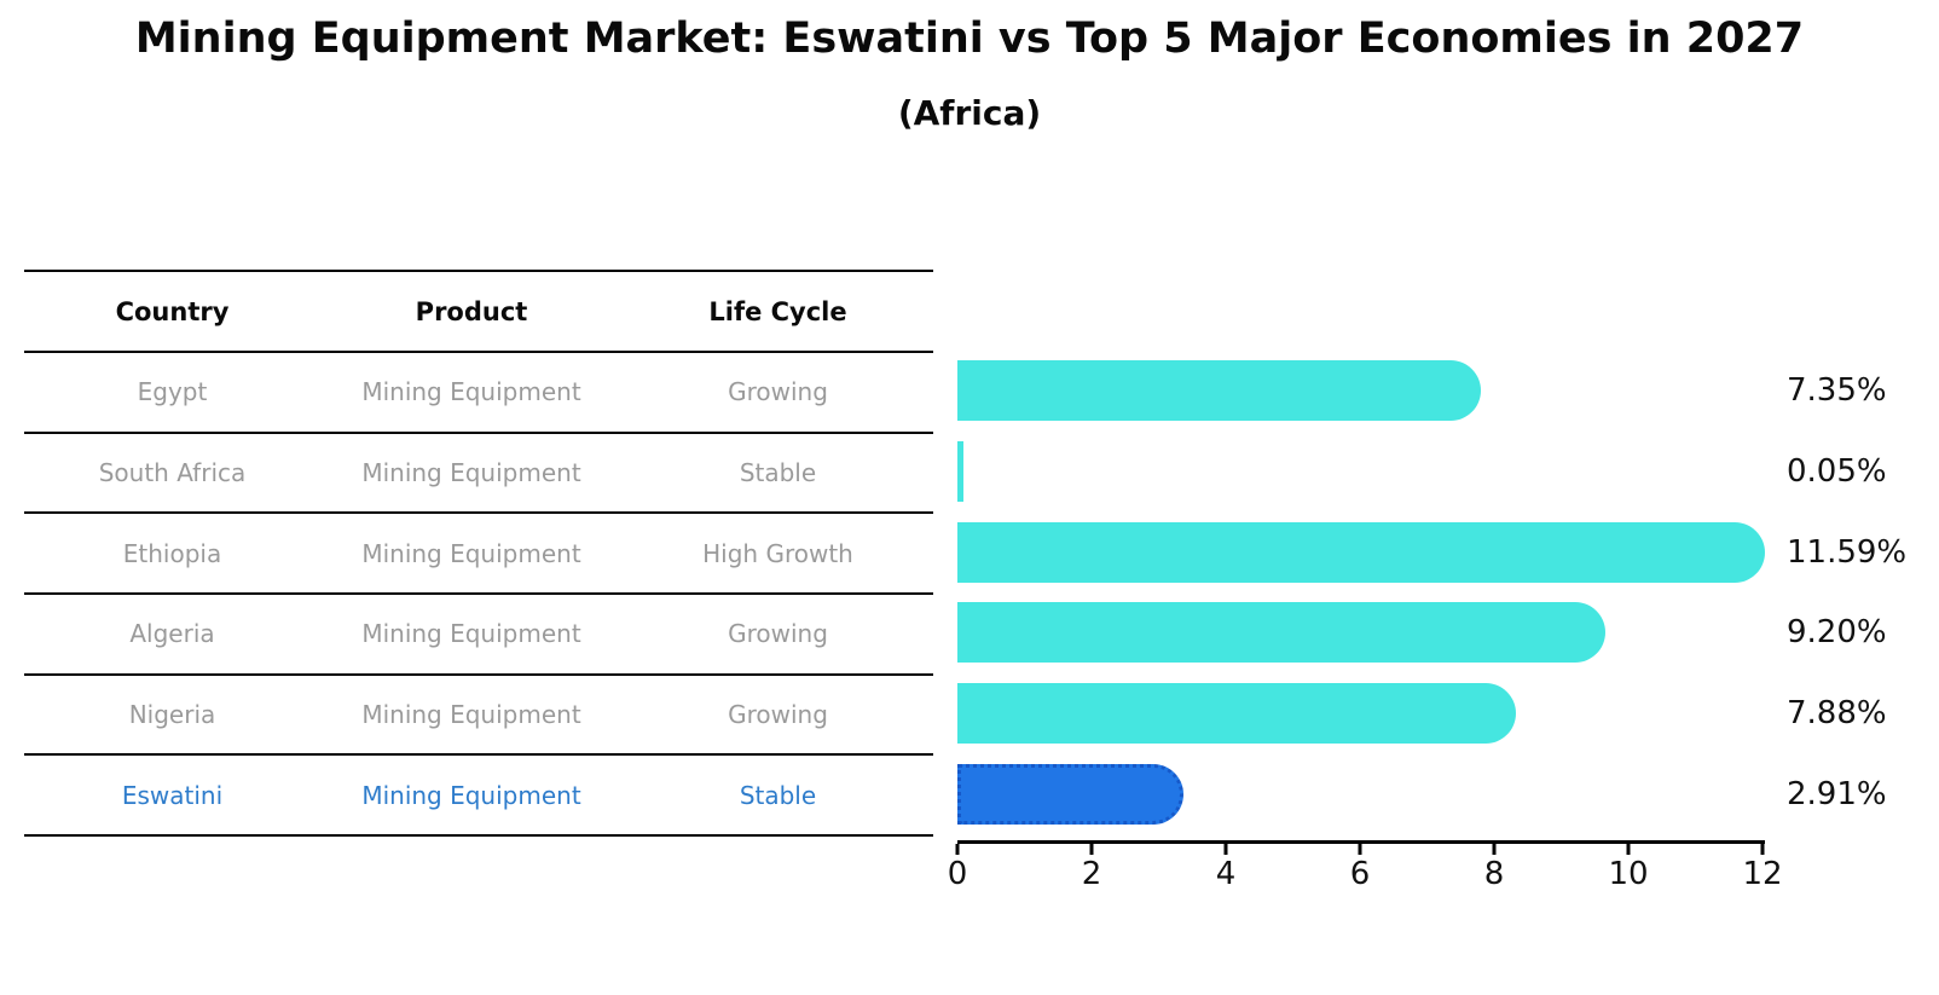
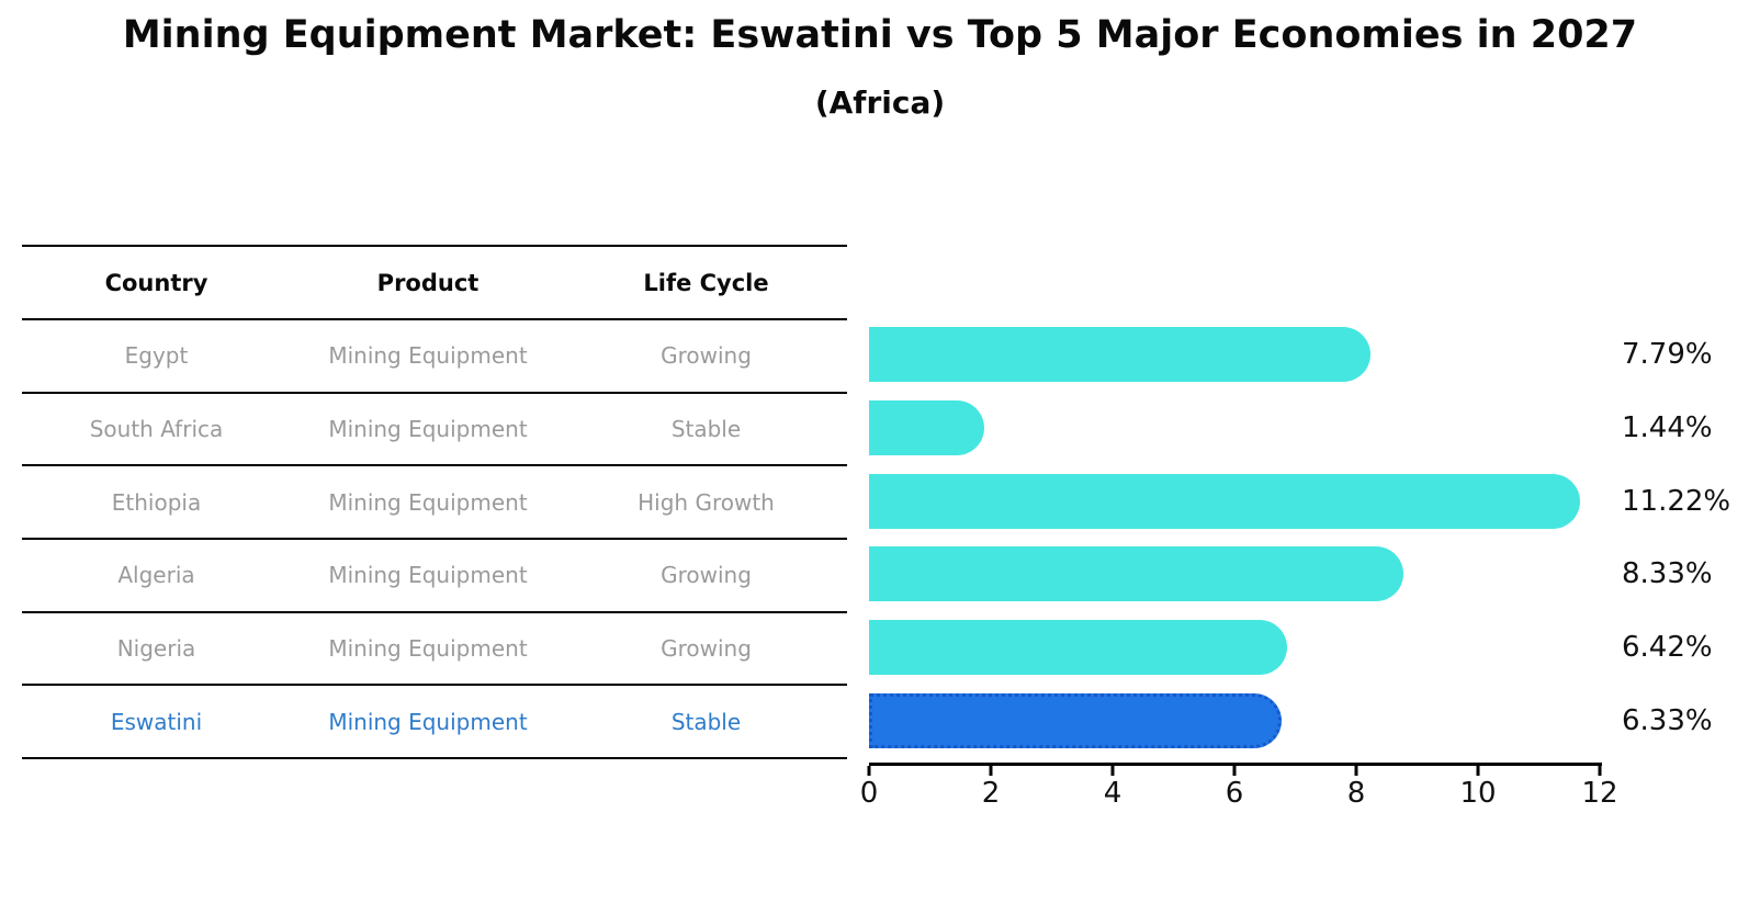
Egypt: 7.35% -> 7.79%
South Africa: 0.05% -> 1.44%
Ethiopia: 11.59% -> 11.22%
Algeria: 9.20% -> 8.33%
Nigeria: 7.88% -> 6.42%
Eswatini: 2.91% -> 6.33%
